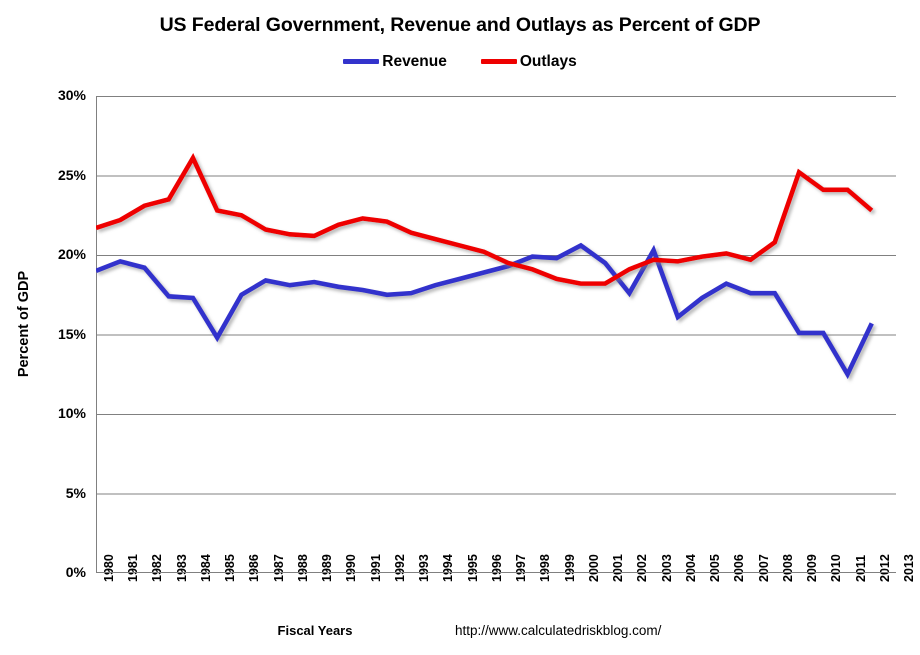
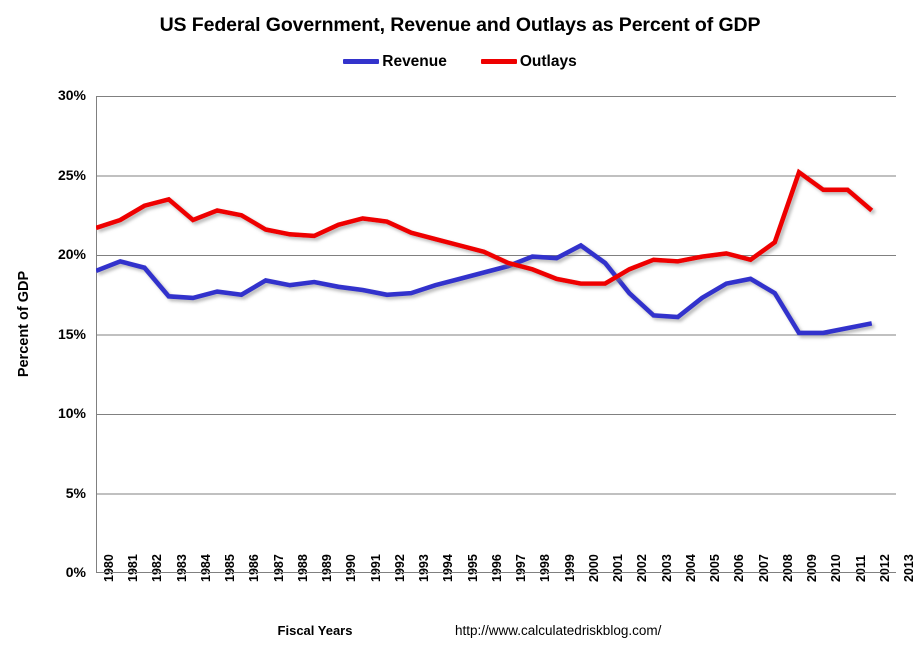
Outlays/1984: 26.1% -> 22.2%
Revenue/1985: 14.8% -> 17.7%
Revenue/2003: 20.3% -> 16.2%
Revenue/2007: 17.6% -> 18.5%
Revenue/2011: 12.5% -> 15.4%
